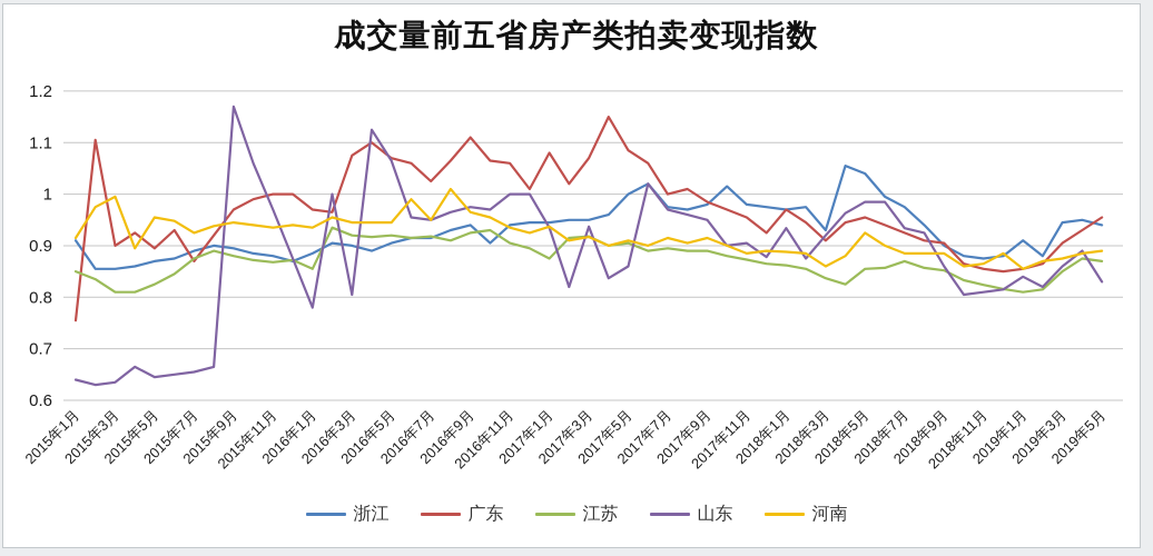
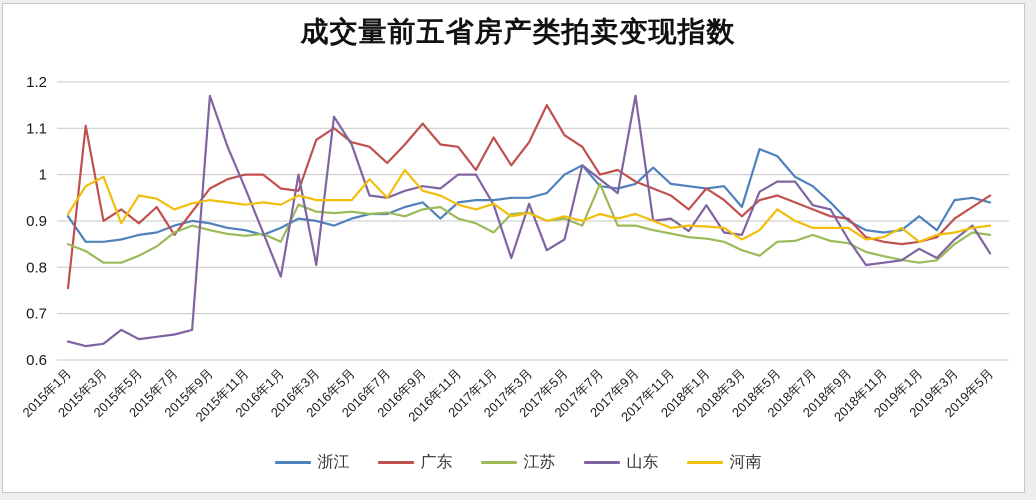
江苏/2017年7月: 0.90 -> 0.98
山东/2017年7月: 0.97 -> 0.99
山东/2017年9月: 0.95 -> 1.17
山东/2018年3月: 0.92 -> 0.87
